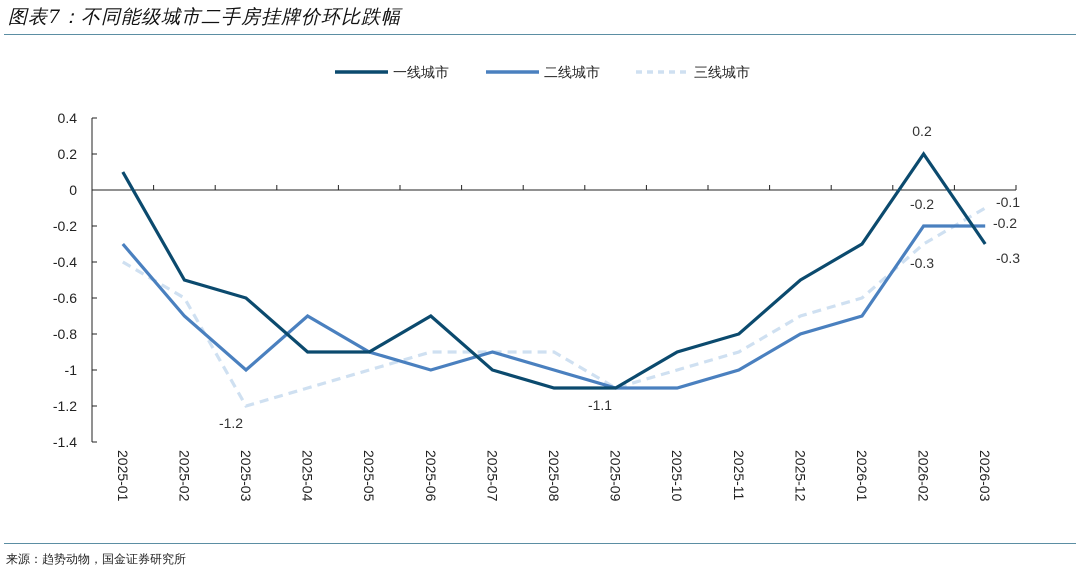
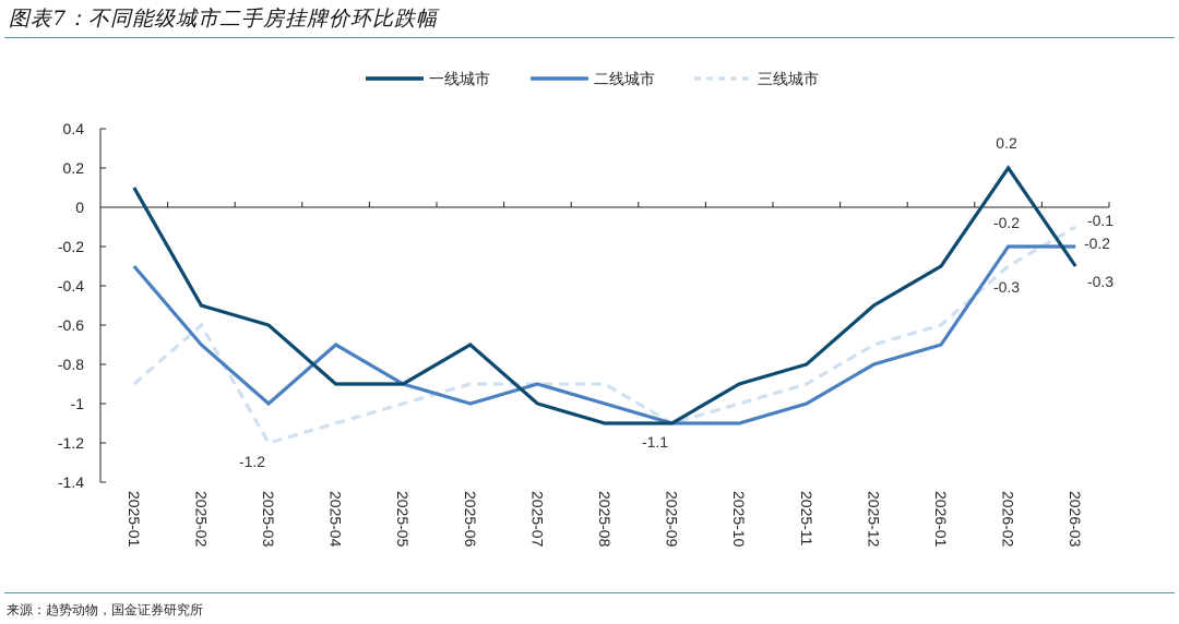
三线城市/2025-01: -0.4 -> -0.9
